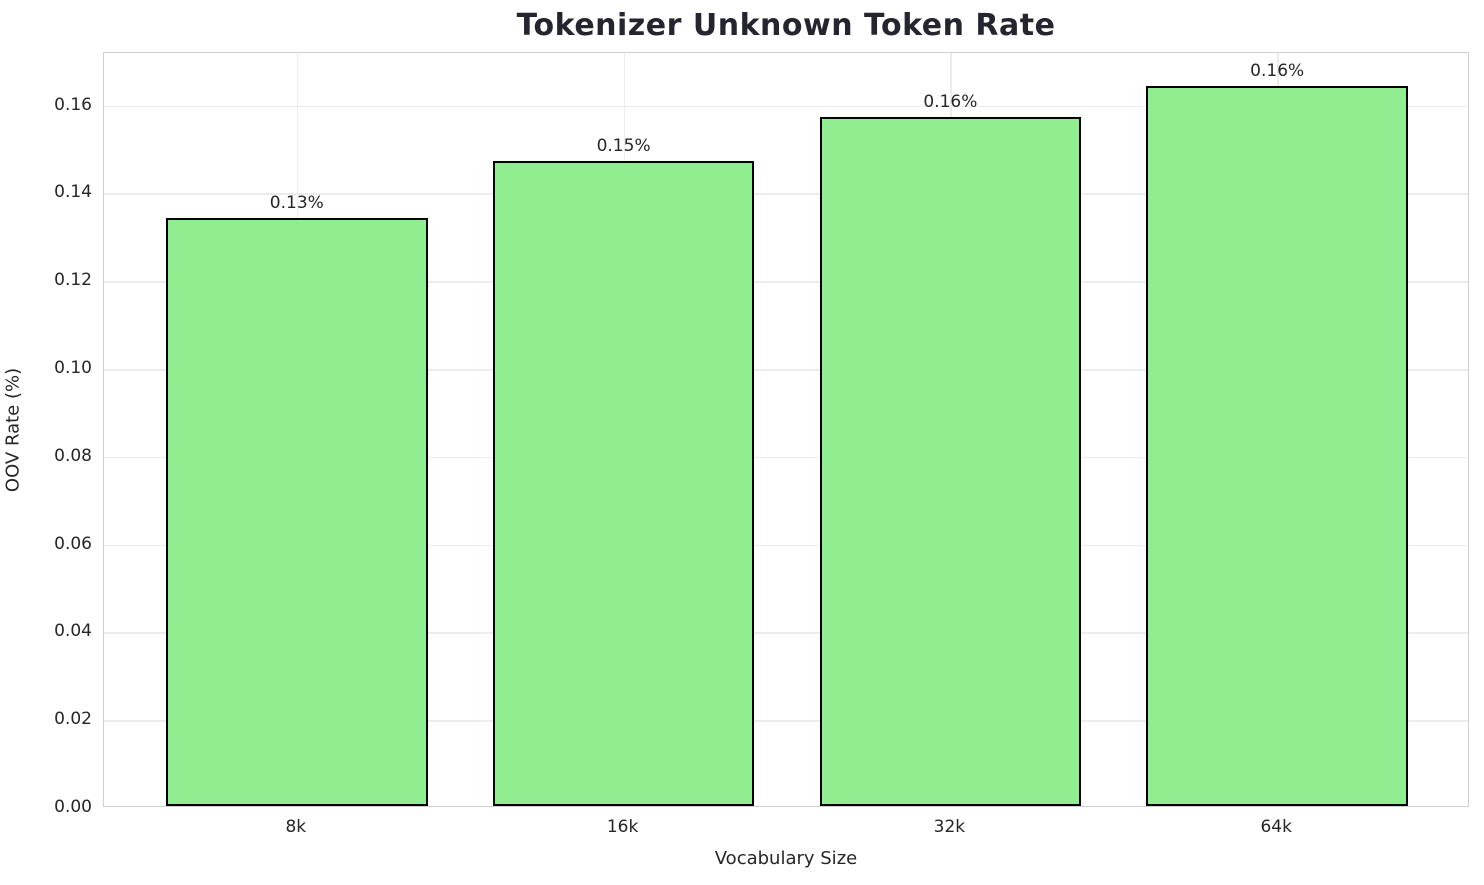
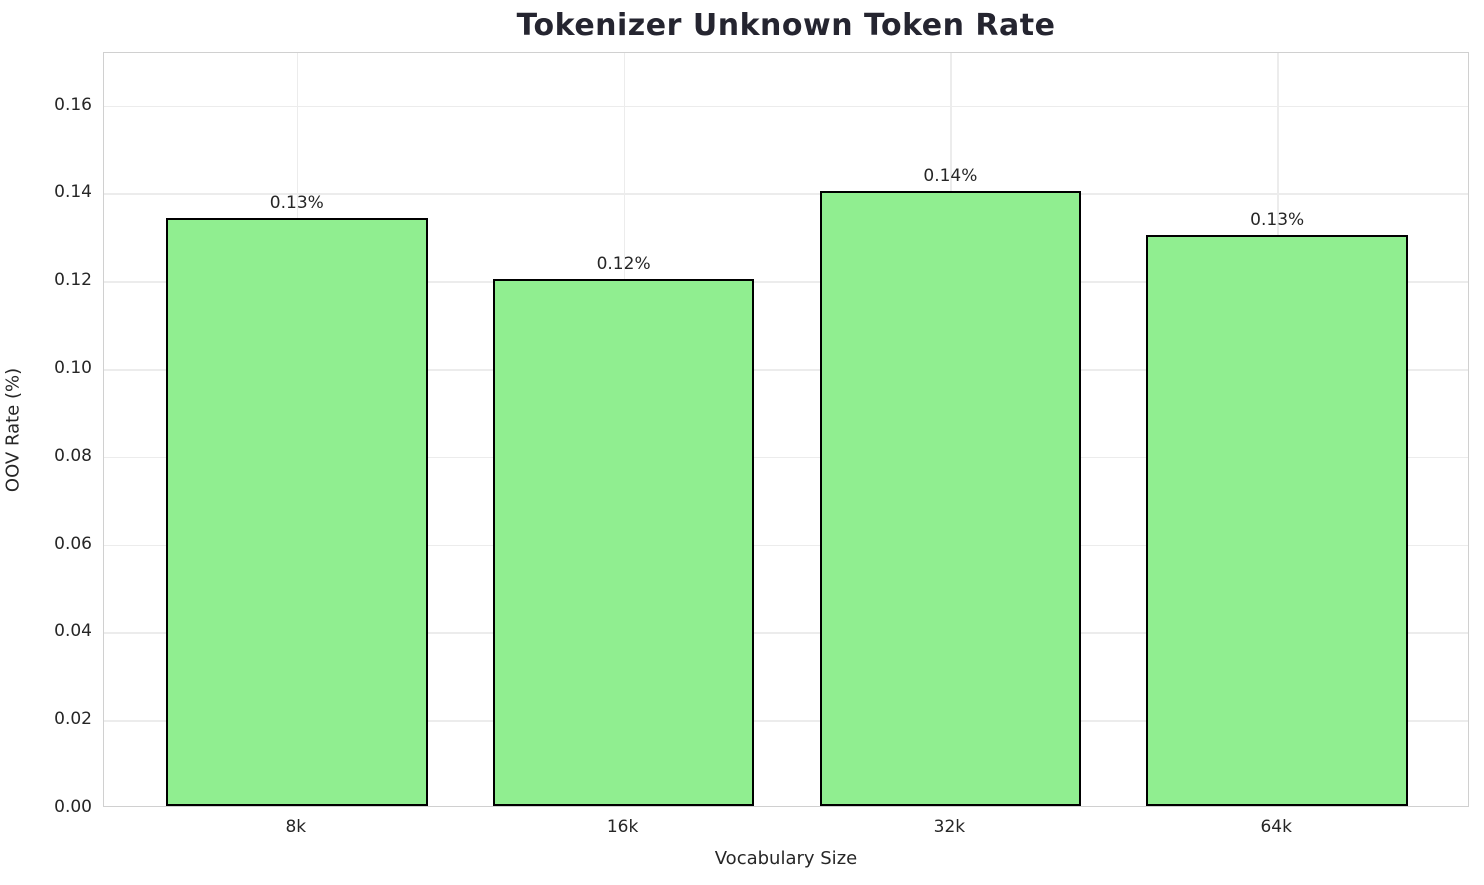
16k: 0.15% -> 0.12%
32k: 0.16% -> 0.14%
64k: 0.16% -> 0.13%
